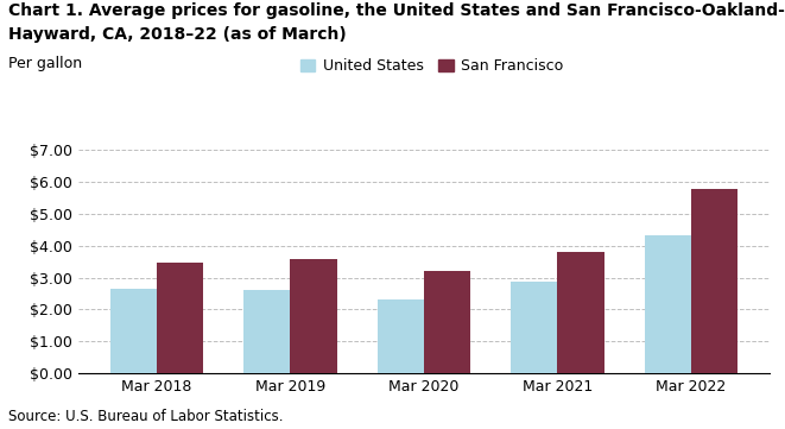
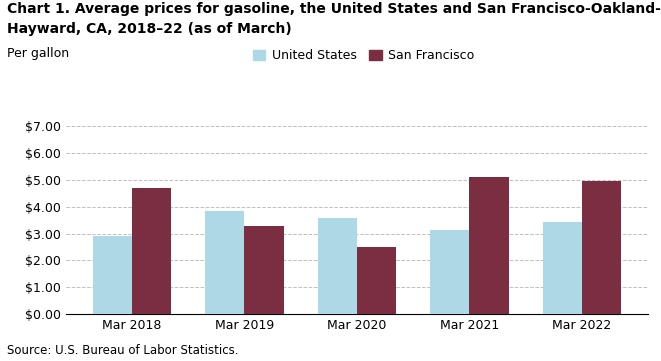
United States/Mar 2018: $2.65 -> $2.90
San Francisco/Mar 2018: $3.48 -> $4.70
United States/Mar 2019: $2.63 -> $3.85
San Francisco/Mar 2019: $3.60 -> $3.30
United States/Mar 2020: $2.32 -> $3.60
San Francisco/Mar 2020: $3.20 -> $2.50
United States/Mar 2021: $2.88 -> $3.15
San Francisco/Mar 2021: $3.82 -> $5.10
United States/Mar 2022: $4.34 -> $3.45
San Francisco/Mar 2022: $5.78 -> $4.95
